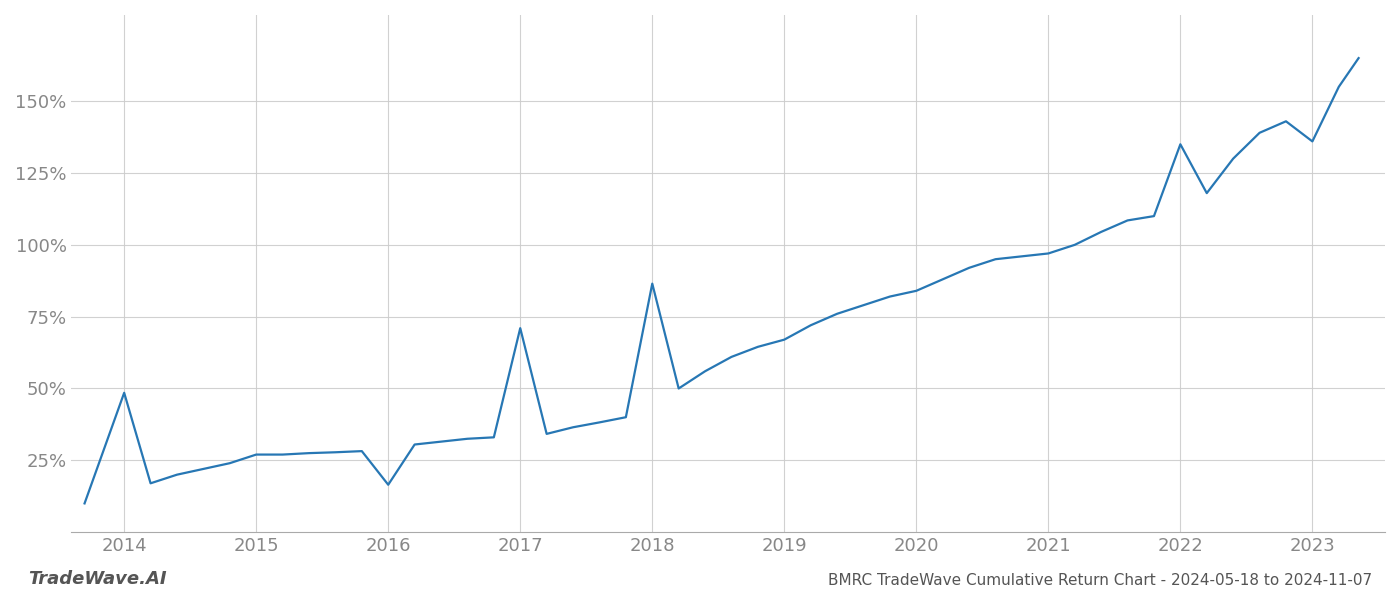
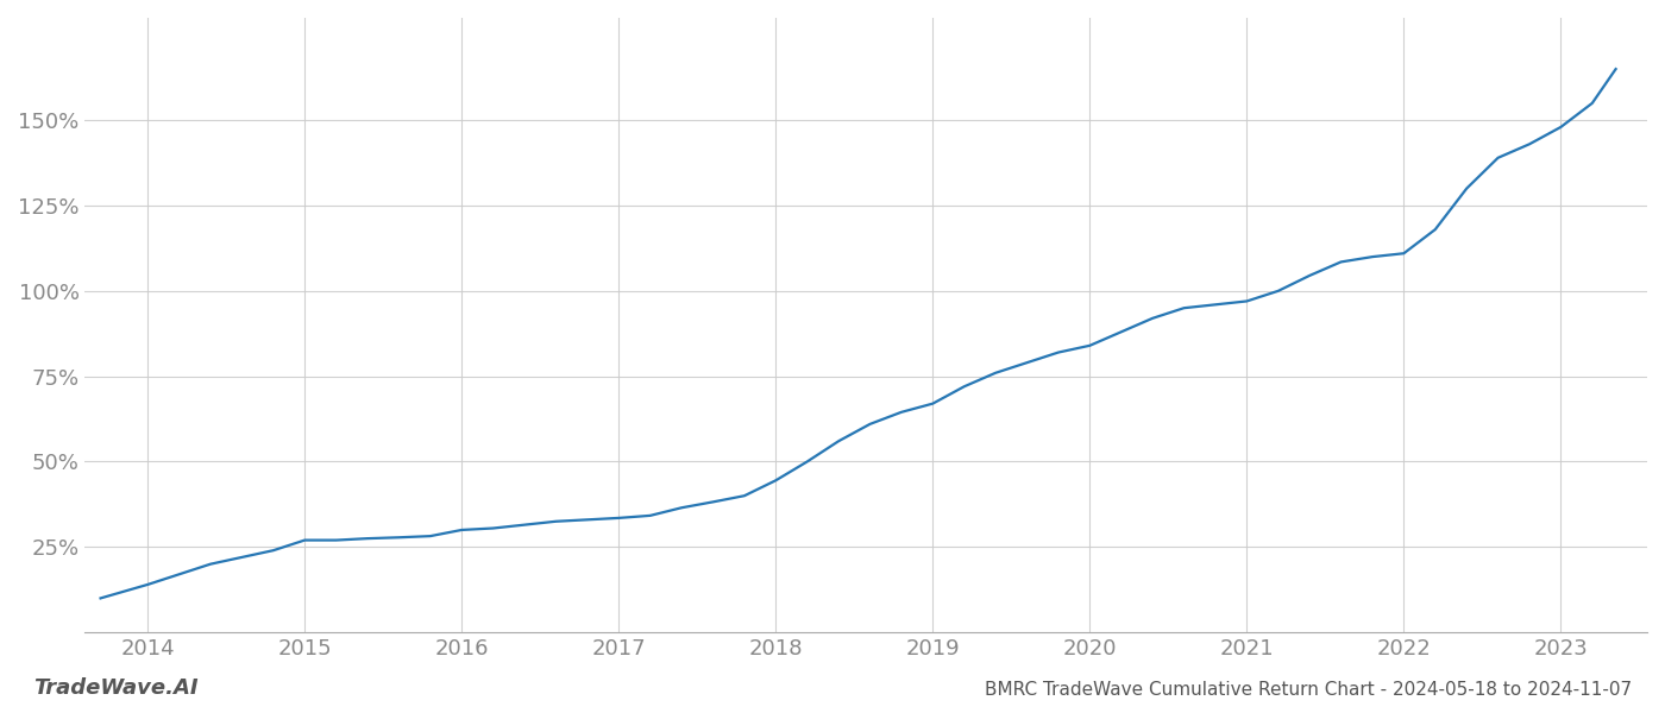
2014: 48.5% -> 14.0%
2016: 16.5% -> 30.0%
2017: 71.0% -> 33.5%
2018: 86.5% -> 44.5%
2022: 135.0% -> 111.0%
2023: 136.0% -> 148.0%
